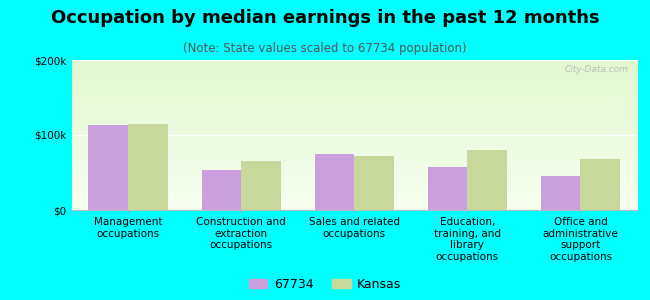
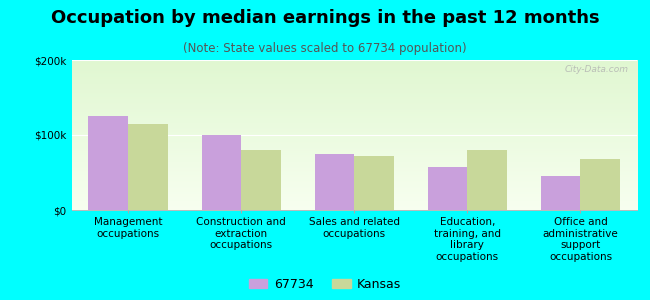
67734/Management occupations: $114k -> $125k
67734/Construction and extraction occupations: $54k -> $100k
Kansas/Construction and extraction occupations: $66k -> $80k
